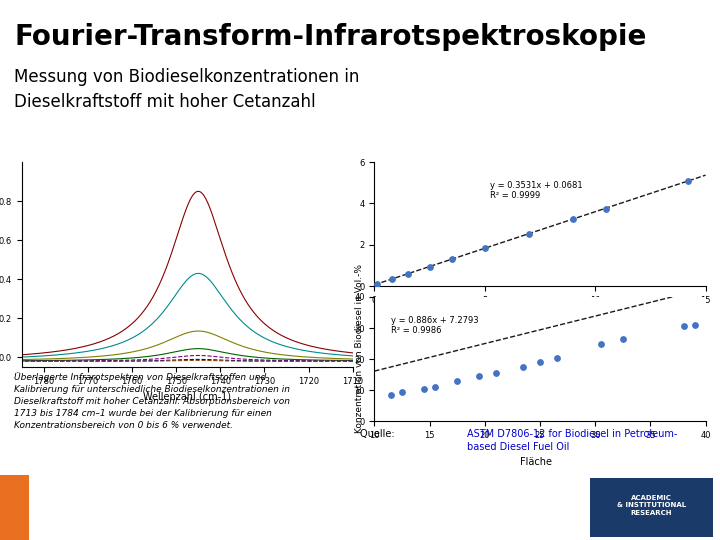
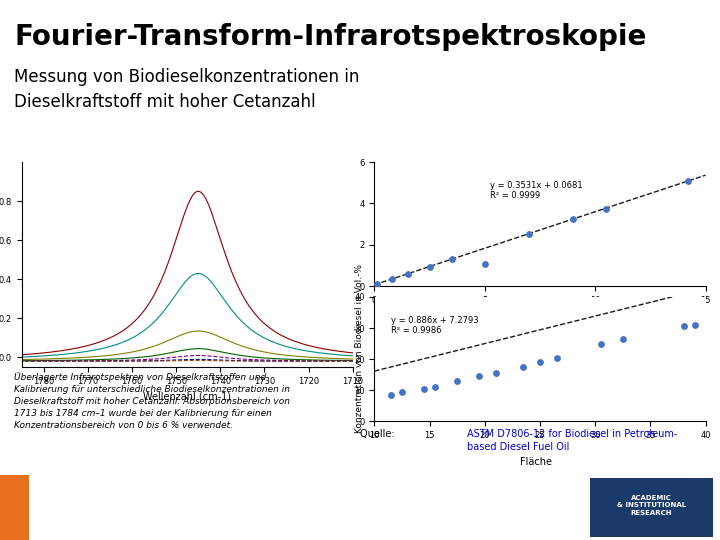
5: 1.85 -> 1.05
